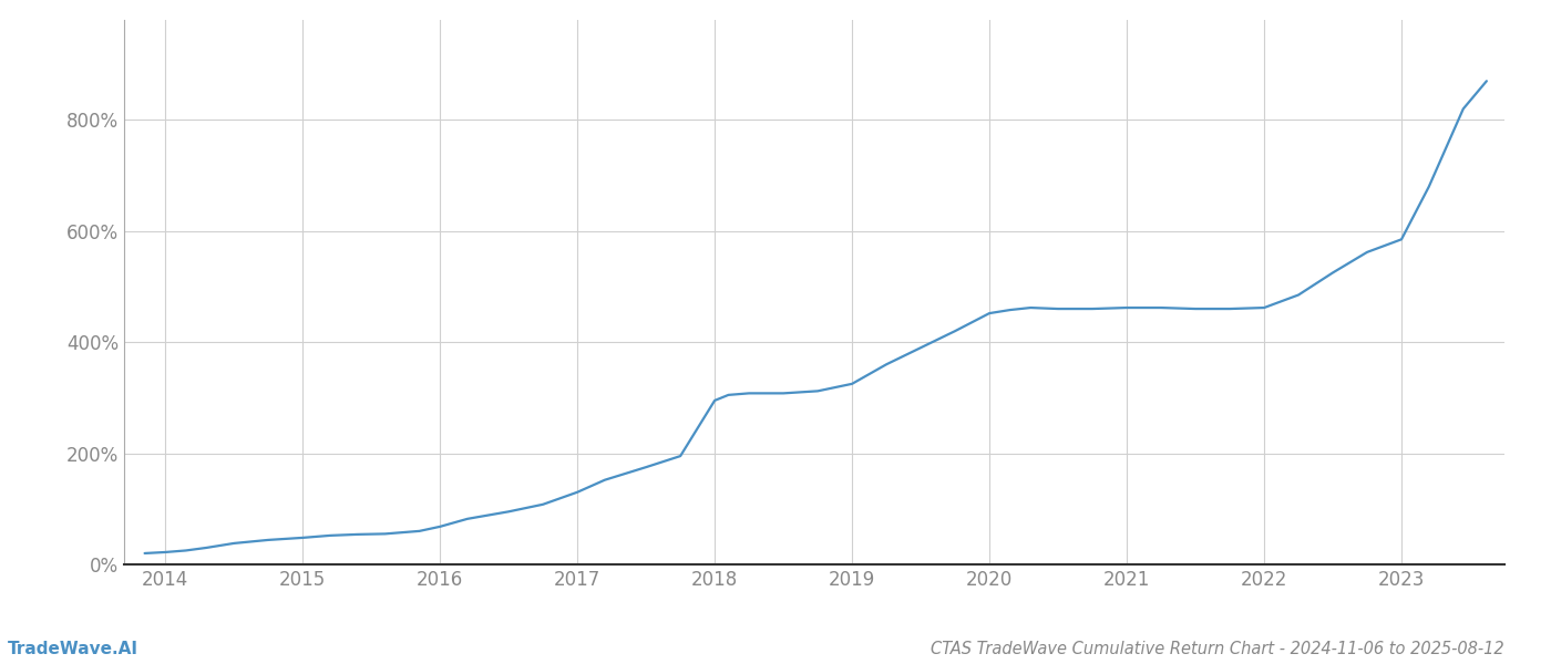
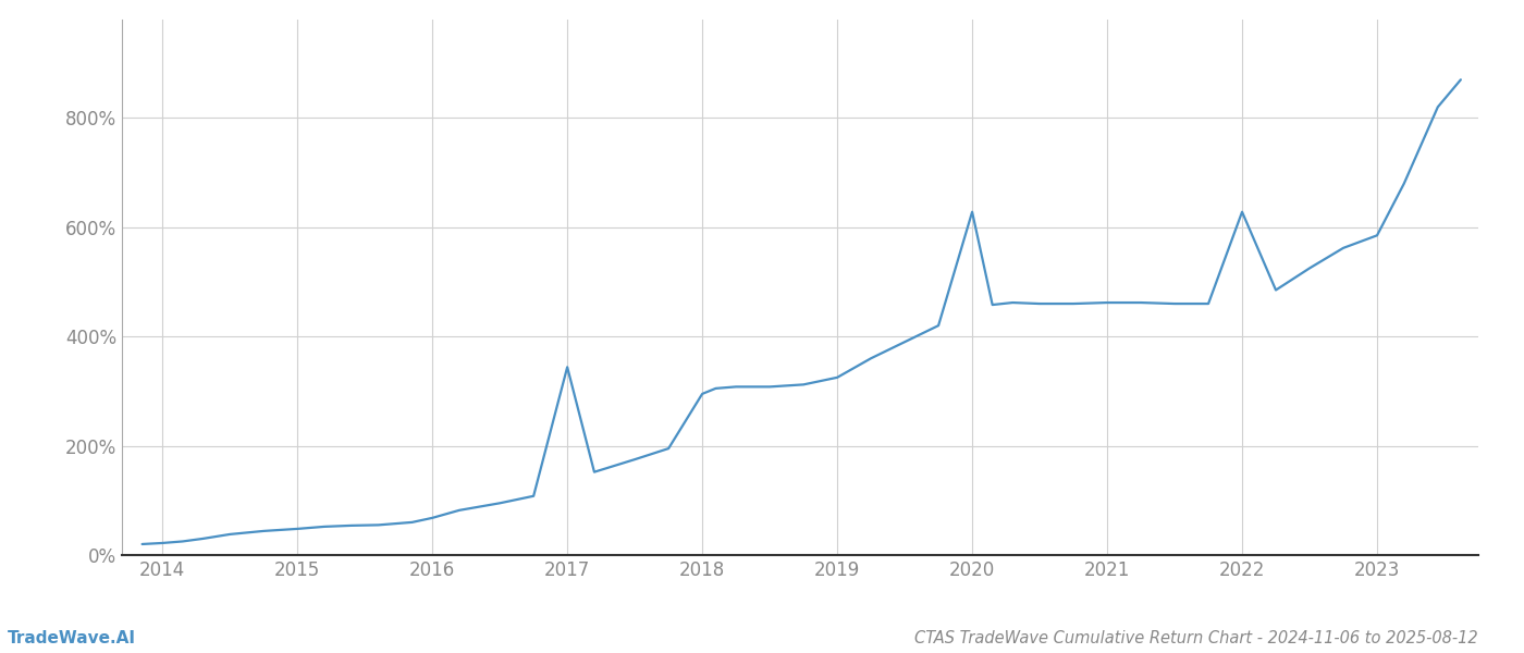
2017: 130% -> 344%
2020: 452% -> 628%
2022: 462% -> 628%
